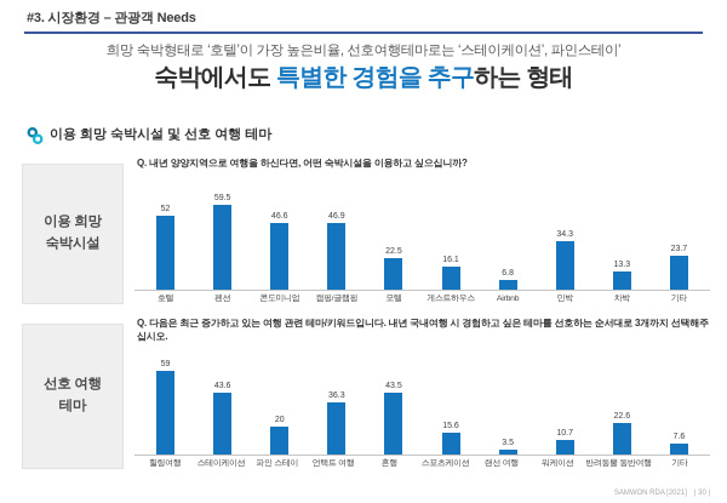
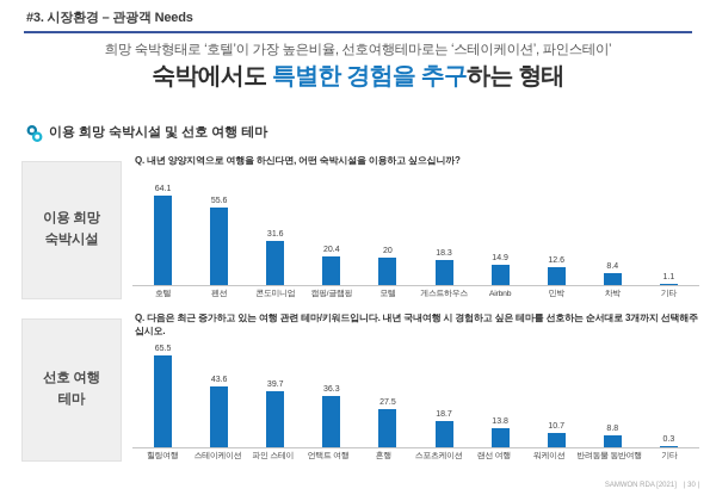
이용 희망 숙박시설/호텔: 52 -> 64.1
이용 희망 숙박시설/펜션: 59.5 -> 55.6
이용 희망 숙박시설/콘도미니엄: 46.6 -> 31.6
이용 희망 숙박시설/캠핑/글램핑: 46.9 -> 20.4
이용 희망 숙박시설/모텔: 22.5 -> 20
이용 희망 숙박시설/게스트하우스: 16.1 -> 18.3
이용 희망 숙박시설/Airbnb: 6.8 -> 14.9
이용 희망 숙박시설/민박: 34.3 -> 12.6
이용 희망 숙박시설/차박: 13.3 -> 8.4
이용 희망 숙박시설/기타: 23.7 -> 1.1
선호 여행 테마/힐링여행: 59 -> 65.5
선호 여행 테마/파인 스테이: 20 -> 39.7
선호 여행 테마/혼행: 43.5 -> 27.5
선호 여행 테마/스포츠케이션: 15.6 -> 18.7
선호 여행 테마/랜선 여행: 3.5 -> 13.8
선호 여행 테마/반려동물 동반여행: 22.6 -> 8.8
선호 여행 테마/기타: 7.6 -> 0.3
